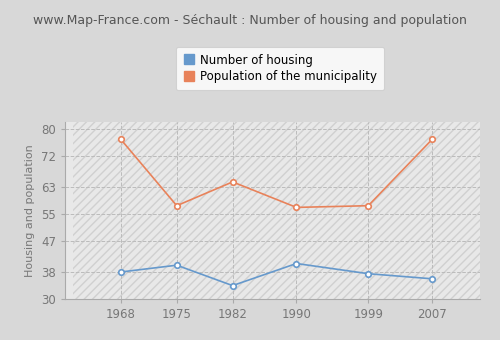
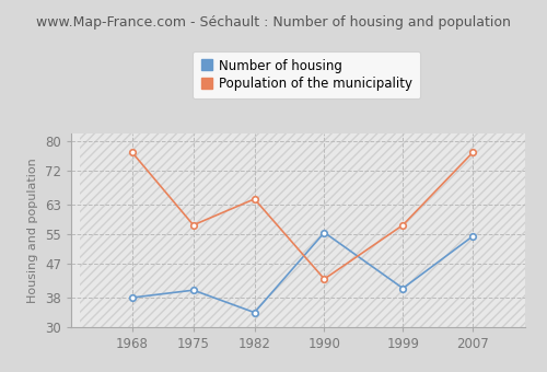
Number of housing/1990: 40.5 -> 55.5
Population of the municipality/1990: 57.0 -> 43.0
Number of housing/1999: 37.5 -> 40.5
Number of housing/2007: 36.0 -> 54.5
